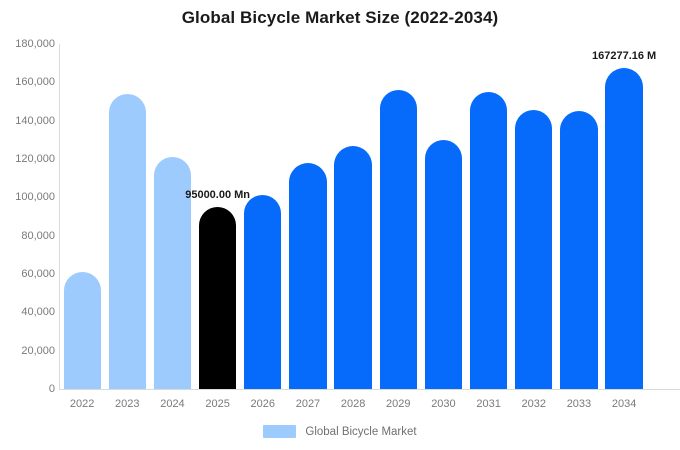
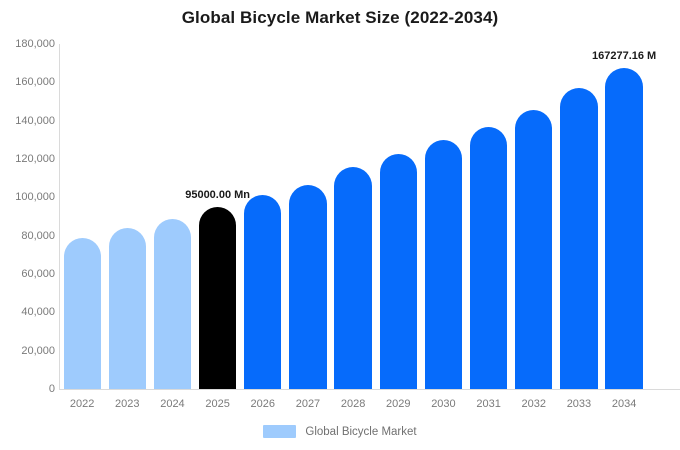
2022: 61000 -> 79000
2023: 154000 -> 84000
2024: 121000 -> 89000
2027: 118000 -> 106000
2028: 127000 -> 116000
2029: 156000 -> 123000
2031: 155000 -> 137000
2033: 145000 -> 157000
